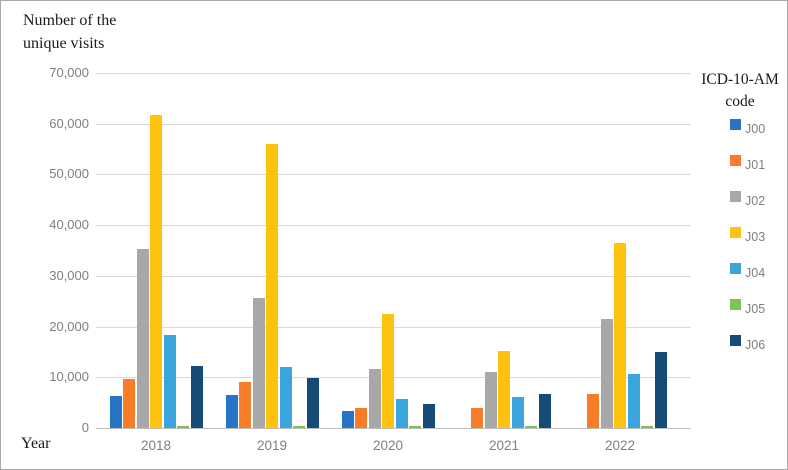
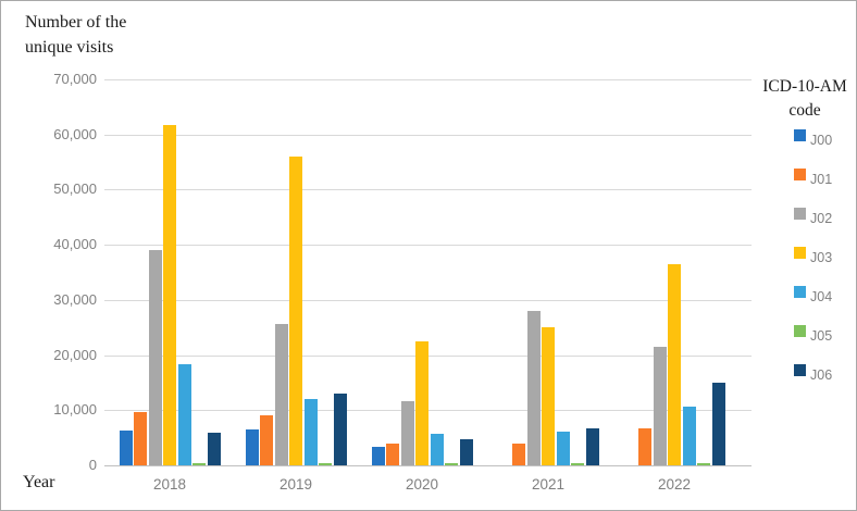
J02/2018: 35000 -> 39000
J06/2018: 12000 -> 6000
J06/2019: 10000 -> 13000
J02/2021: 11000 -> 28000
J03/2021: 15000 -> 25000
